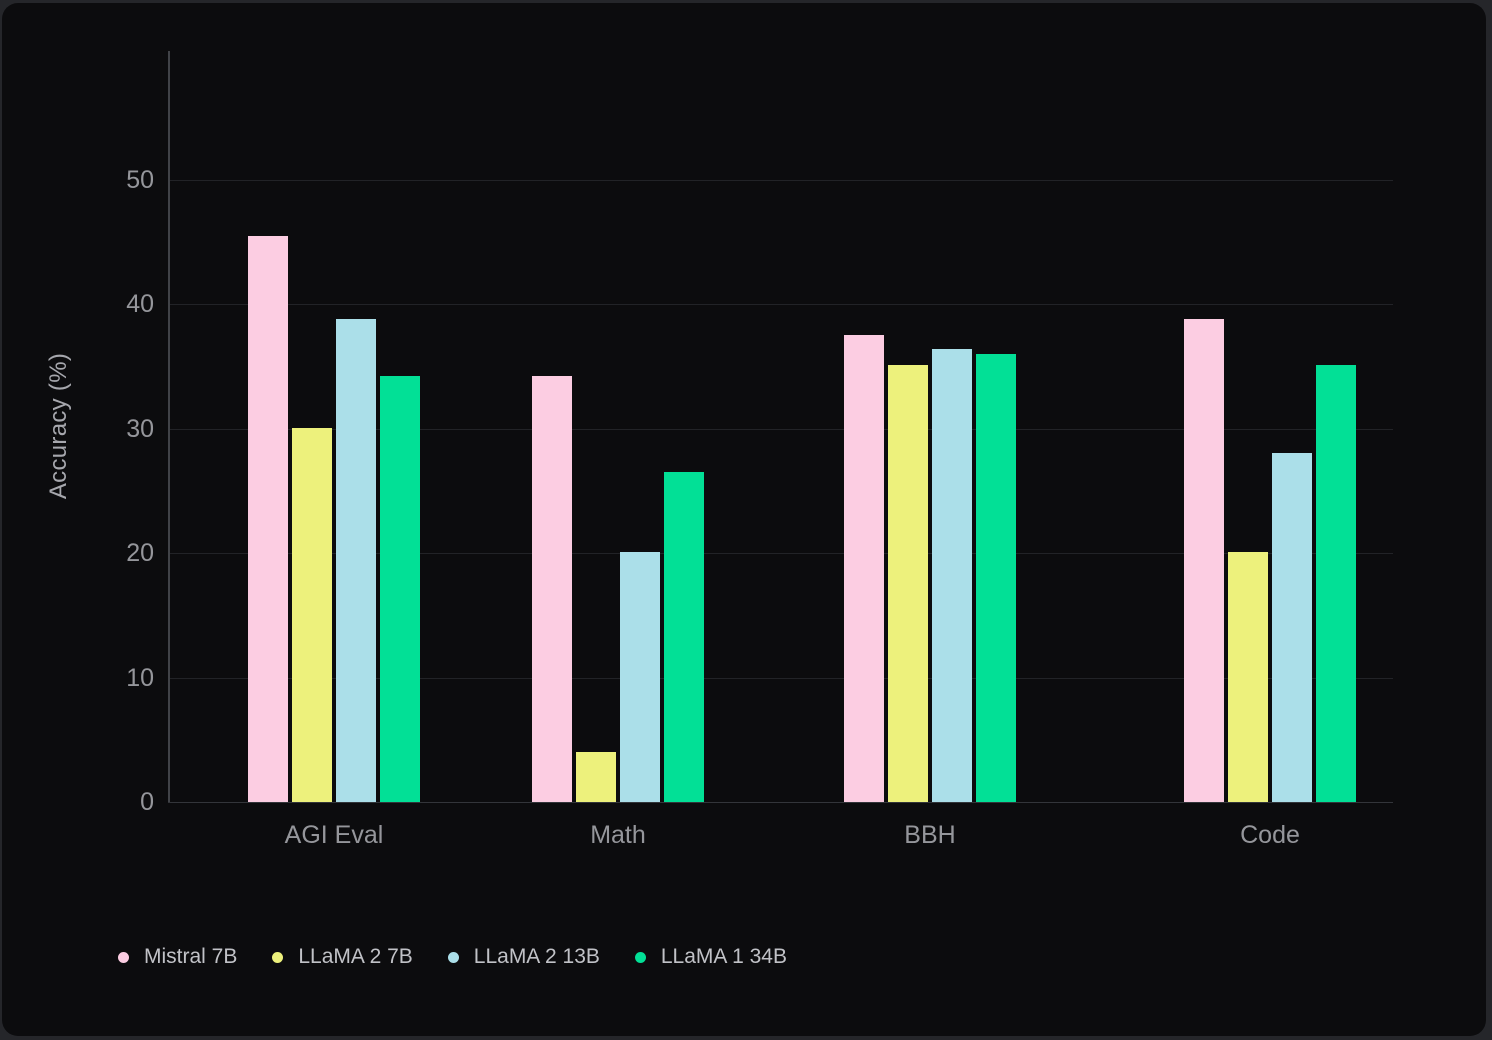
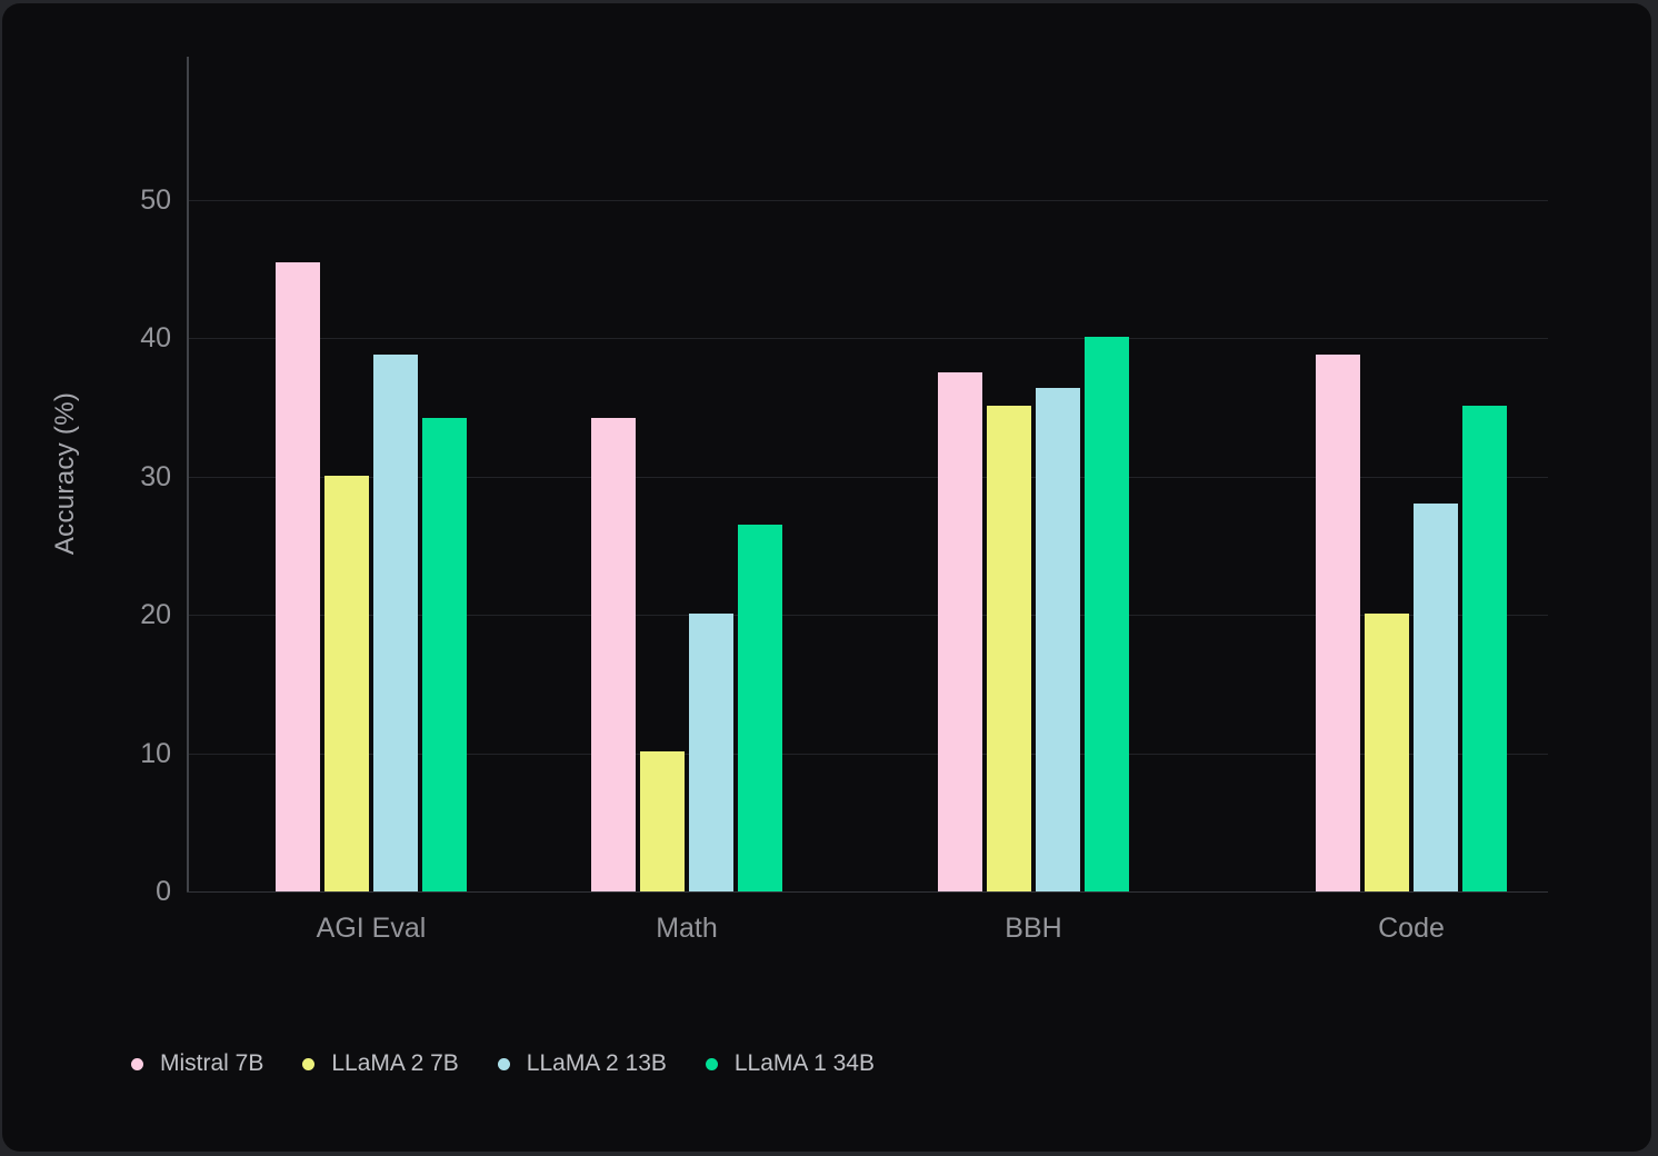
LLaMA 2 7B/Math: 4.0 -> 10.1
LLaMA 1 34B/BBH: 36.0 -> 40.1
